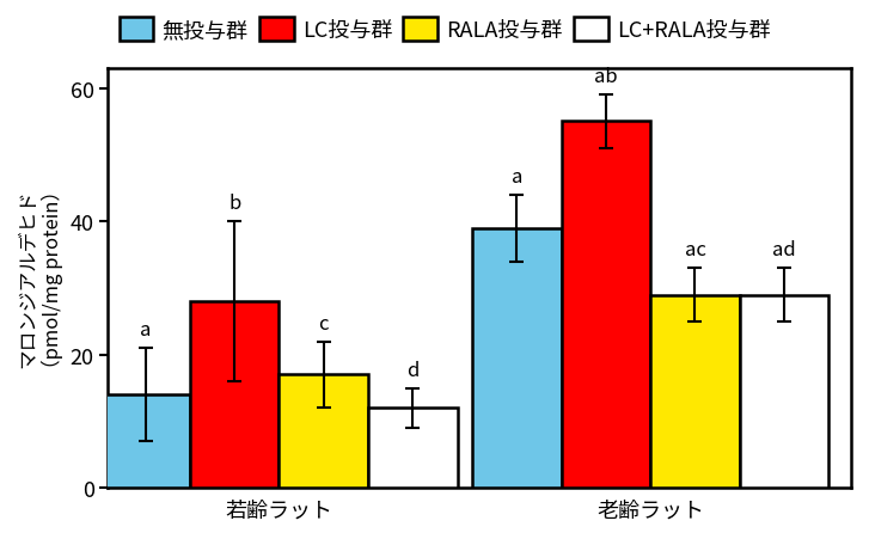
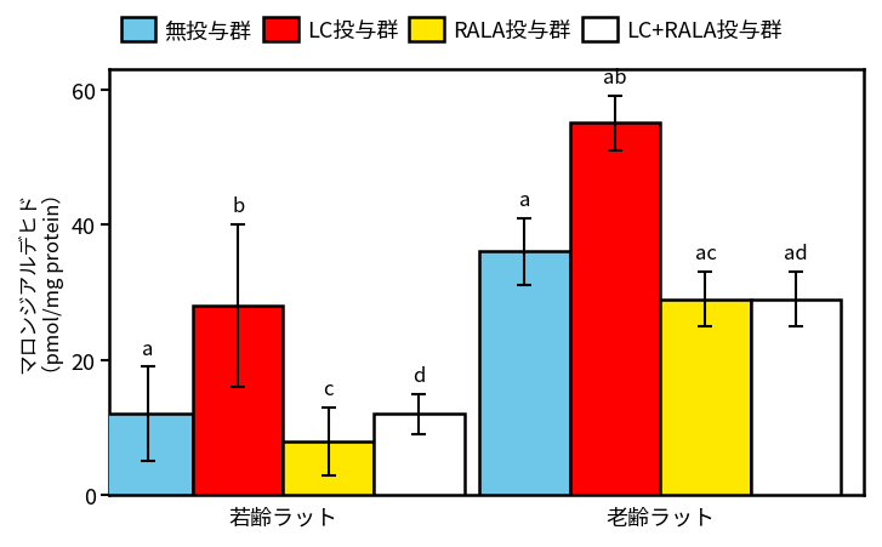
無投与群/若齢ラット: 14 -> 12
RALA投与群/若齢ラット: 17 -> 8
無投与群/老齢ラット: 39 -> 36
